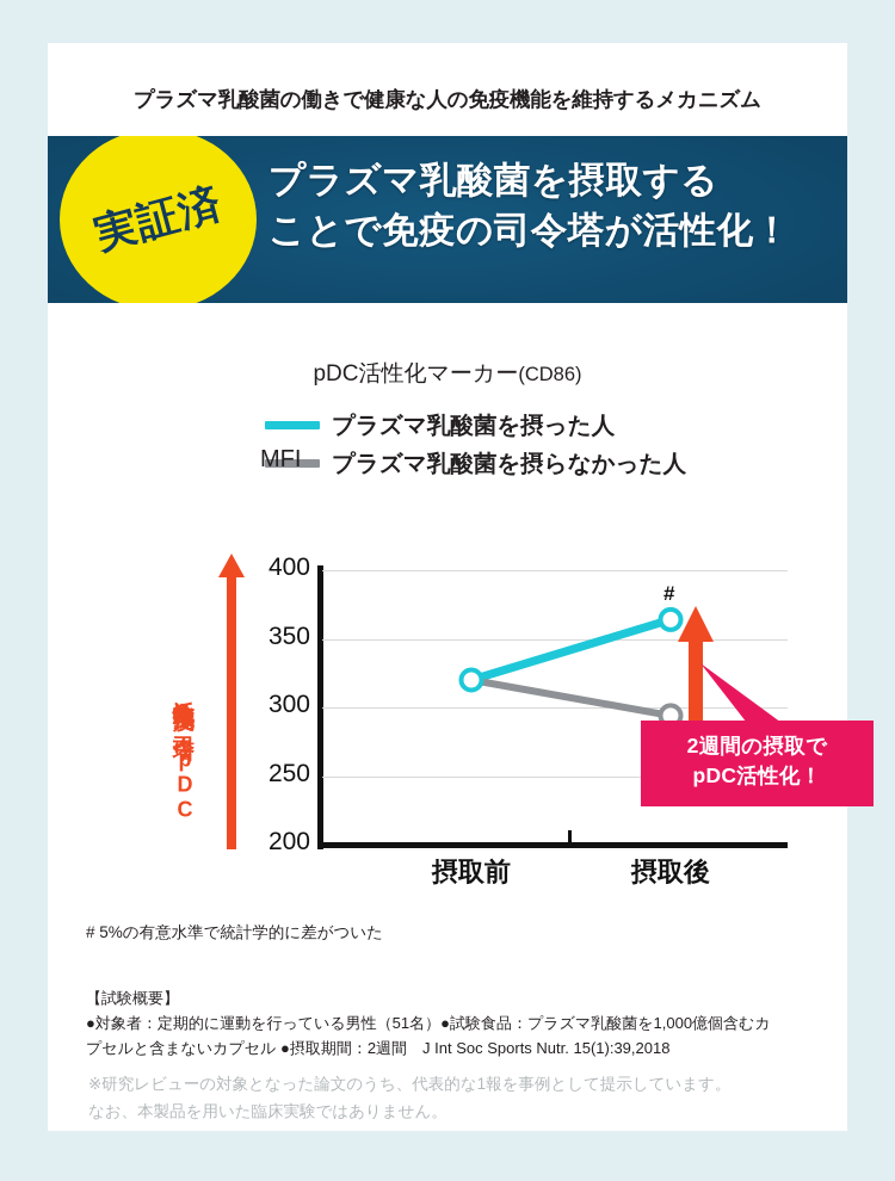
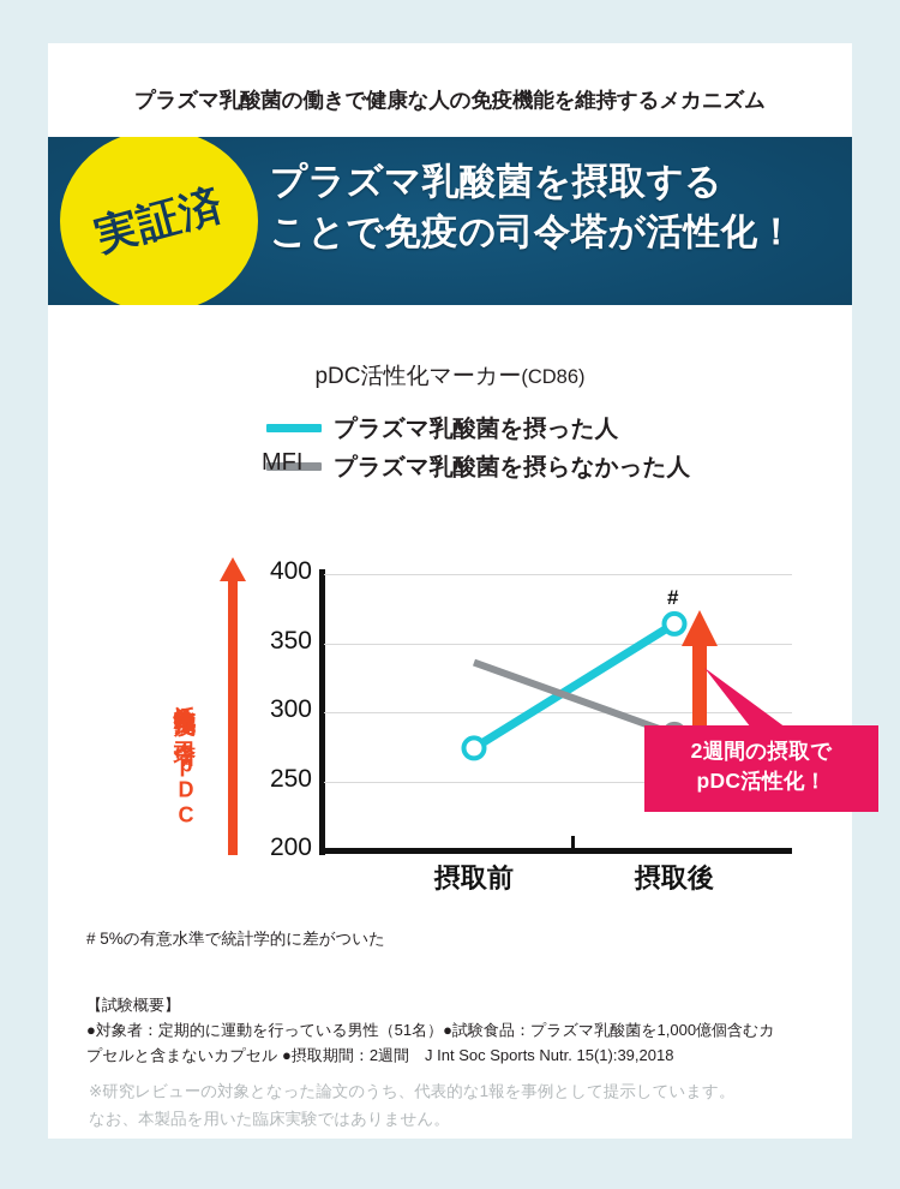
プラズマ乳酸菌を摂った人/摂取前: 320 -> 274
プラズマ乳酸菌を摂らなかった人/摂取前: 320 -> 336
プラズマ乳酸菌を摂らなかった人/摂取後: 294 -> 284
